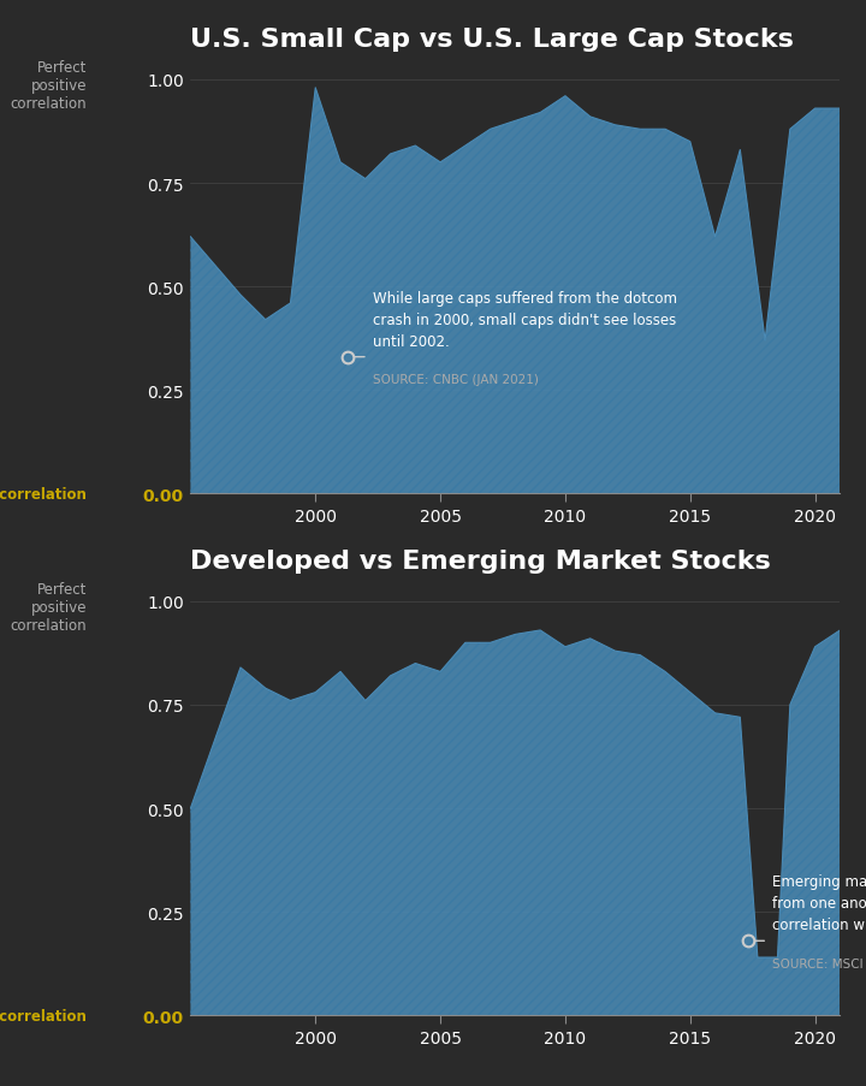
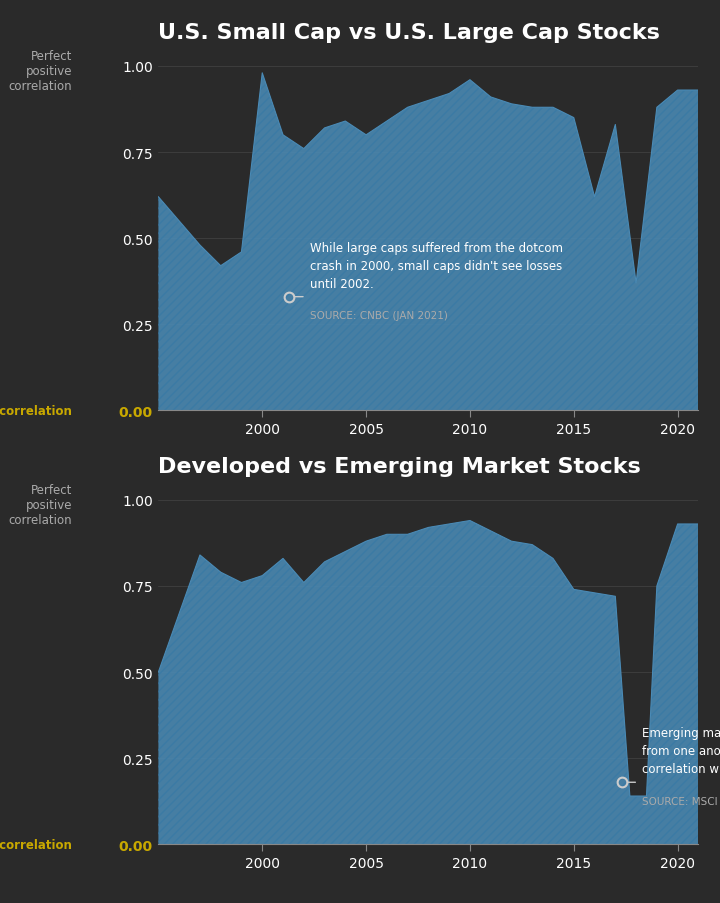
Developed vs Emerging Market Stocks/2005: 0.83 -> 0.88
Developed vs Emerging Market Stocks/2010: 0.89 -> 0.94
Developed vs Emerging Market Stocks/2015: 0.78 -> 0.74
Developed vs Emerging Market Stocks/2020: 0.89 -> 0.93
